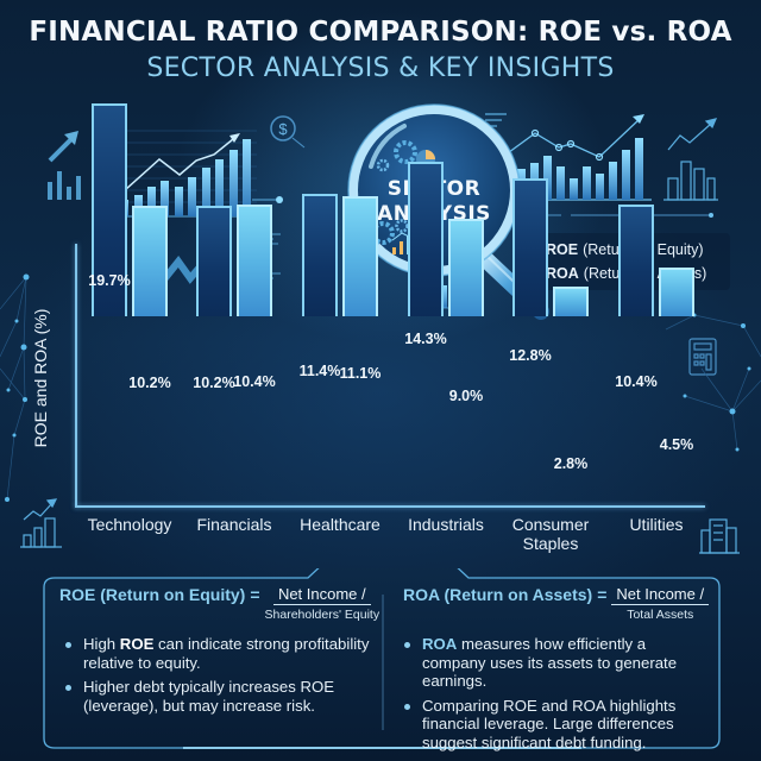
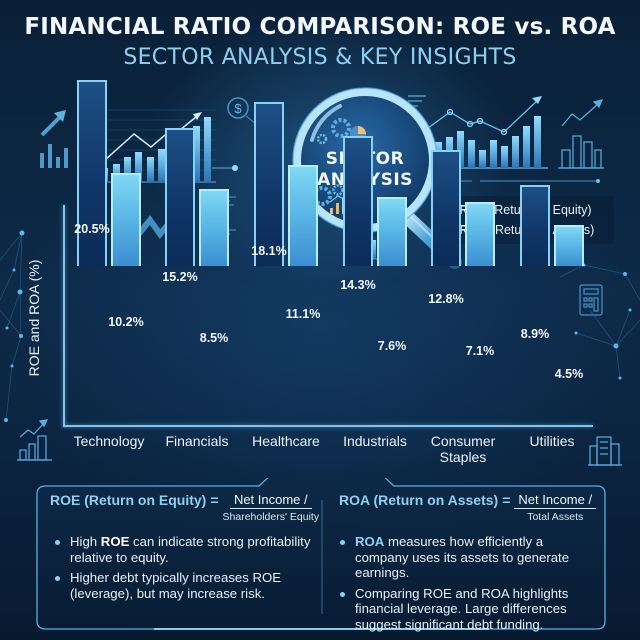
ROE (Return on Equity)/Technology: 19.7% -> 20.5%
ROE (Return on Equity)/Financials: 10.2% -> 15.2%
ROA (Return on Assets)/Financials: 10.4% -> 8.5%
ROE (Return on Equity)/Healthcare: 11.4% -> 18.1%
ROA (Return on Assets)/Industrials: 9.0% -> 7.6%
ROA (Return on Assets)/Consumer Staples: 2.8% -> 7.1%
ROE (Return on Equity)/Utilities: 10.4% -> 8.9%
